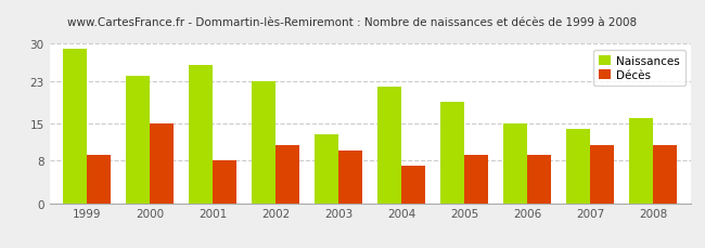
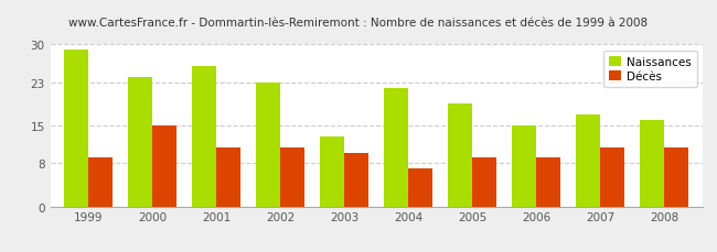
Décès/2001: 8 -> 11
Naissances/2007: 14 -> 17
